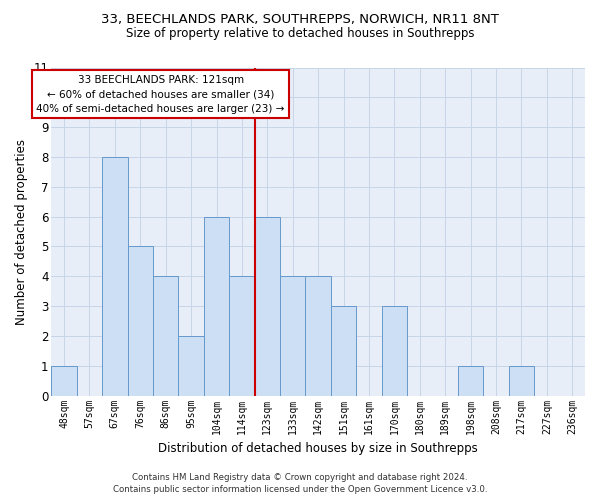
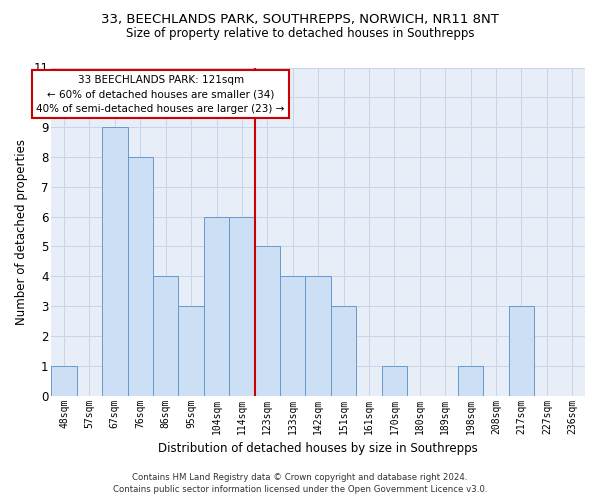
67sqm: 8 -> 9
76sqm: 5 -> 8
95sqm: 2 -> 3
114sqm: 4 -> 6
123sqm: 6 -> 5
170sqm: 3 -> 1
217sqm: 1 -> 3
